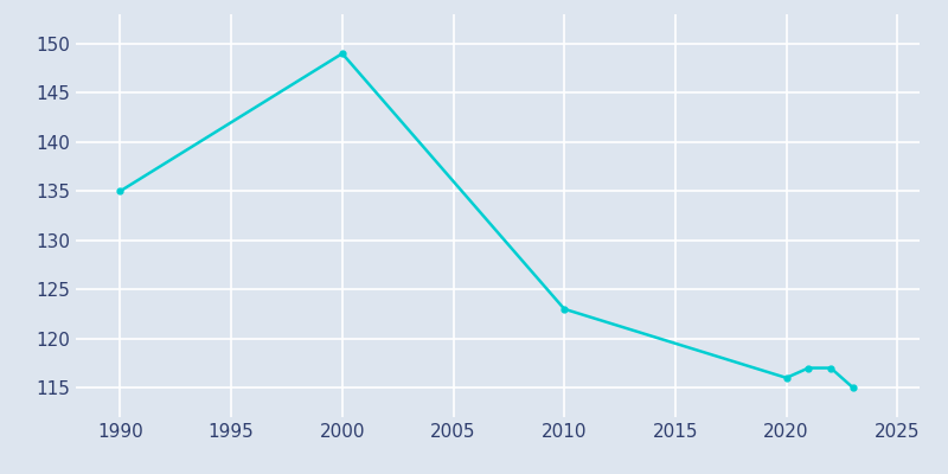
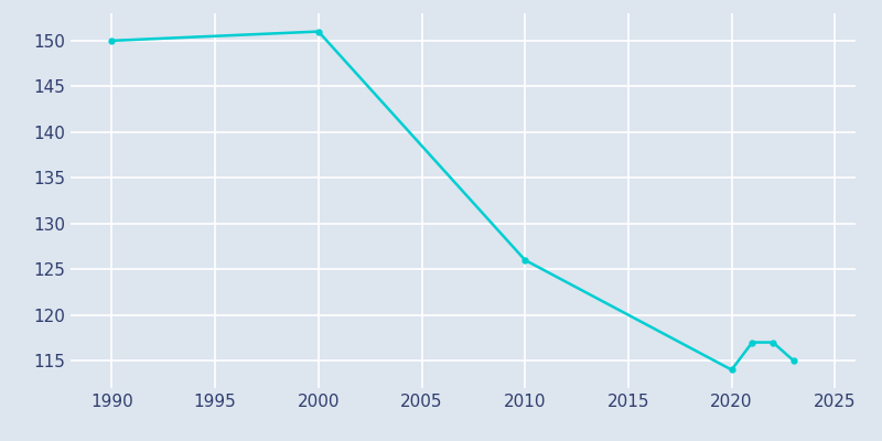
1990: 135 -> 150
2000: 149 -> 151
2010: 123 -> 126
2020: 116 -> 114
